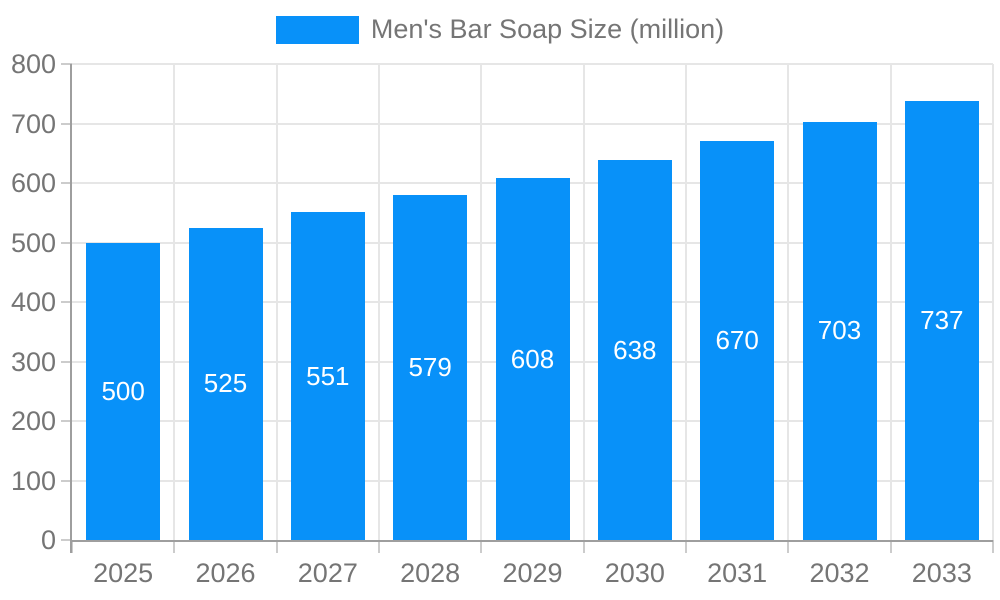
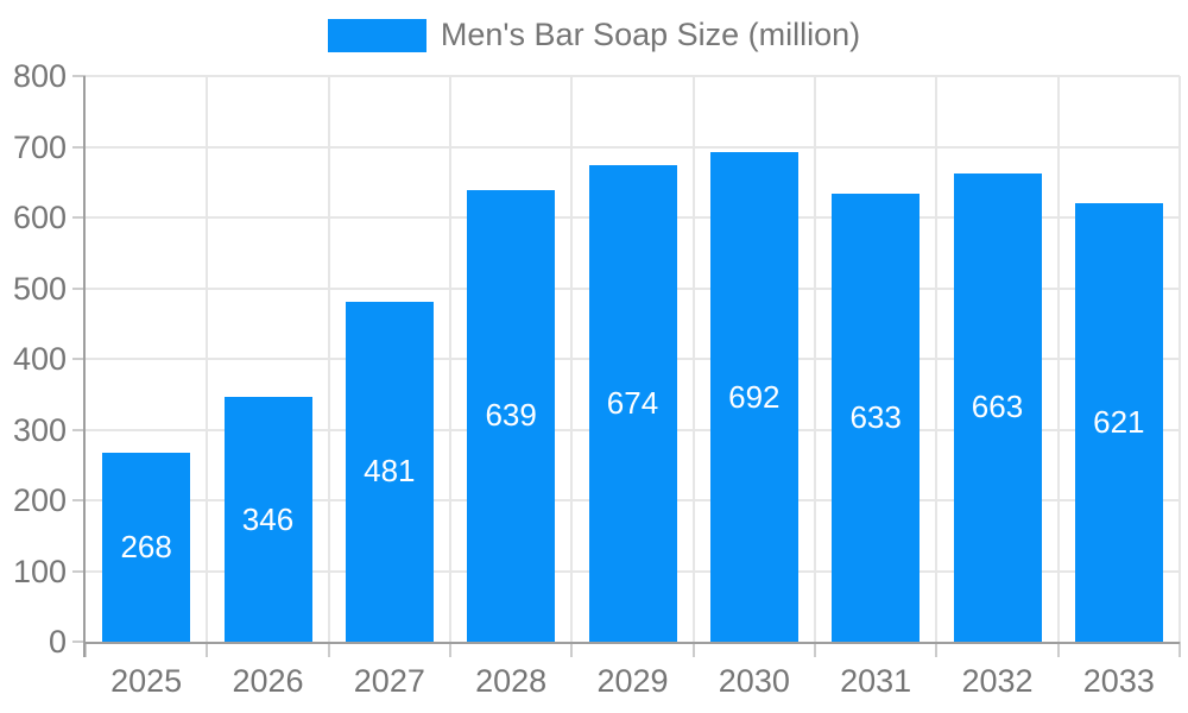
2025: 500 -> 268
2026: 525 -> 346
2027: 551 -> 481
2028: 579 -> 639
2029: 608 -> 674
2030: 638 -> 692
2031: 670 -> 633
2032: 703 -> 663
2033: 737 -> 621
